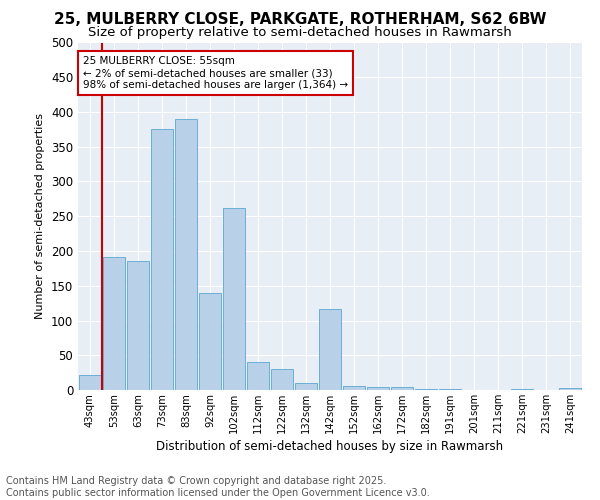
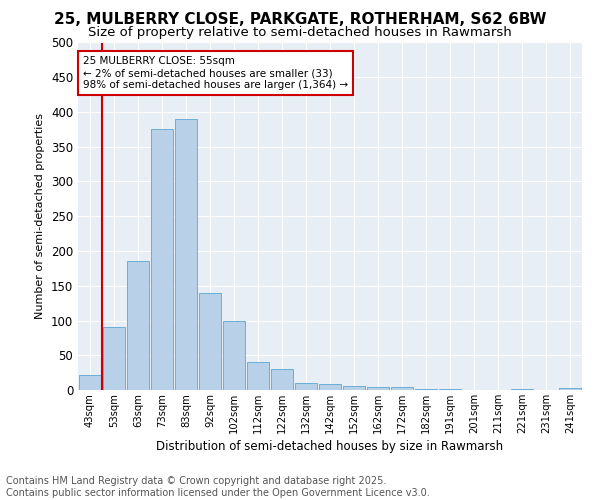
53sqm: 192 -> 90
102sqm: 262 -> 100
142sqm: 116 -> 8
